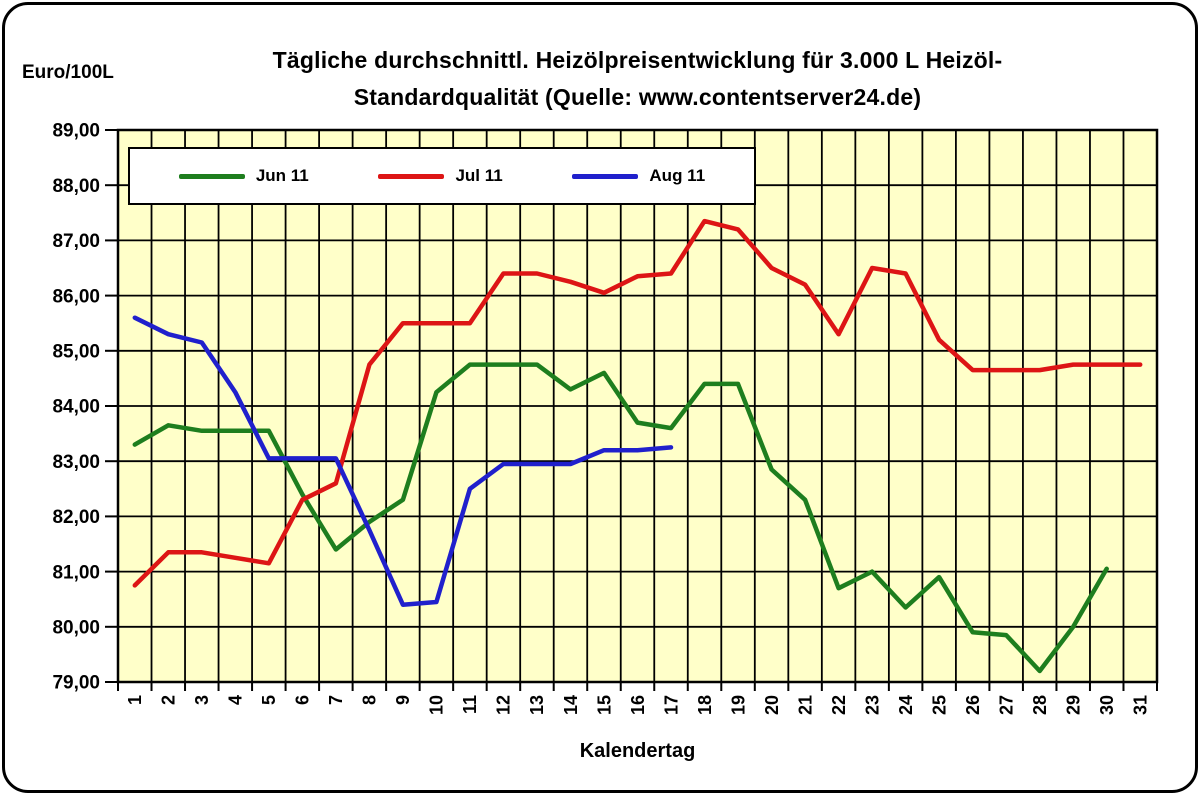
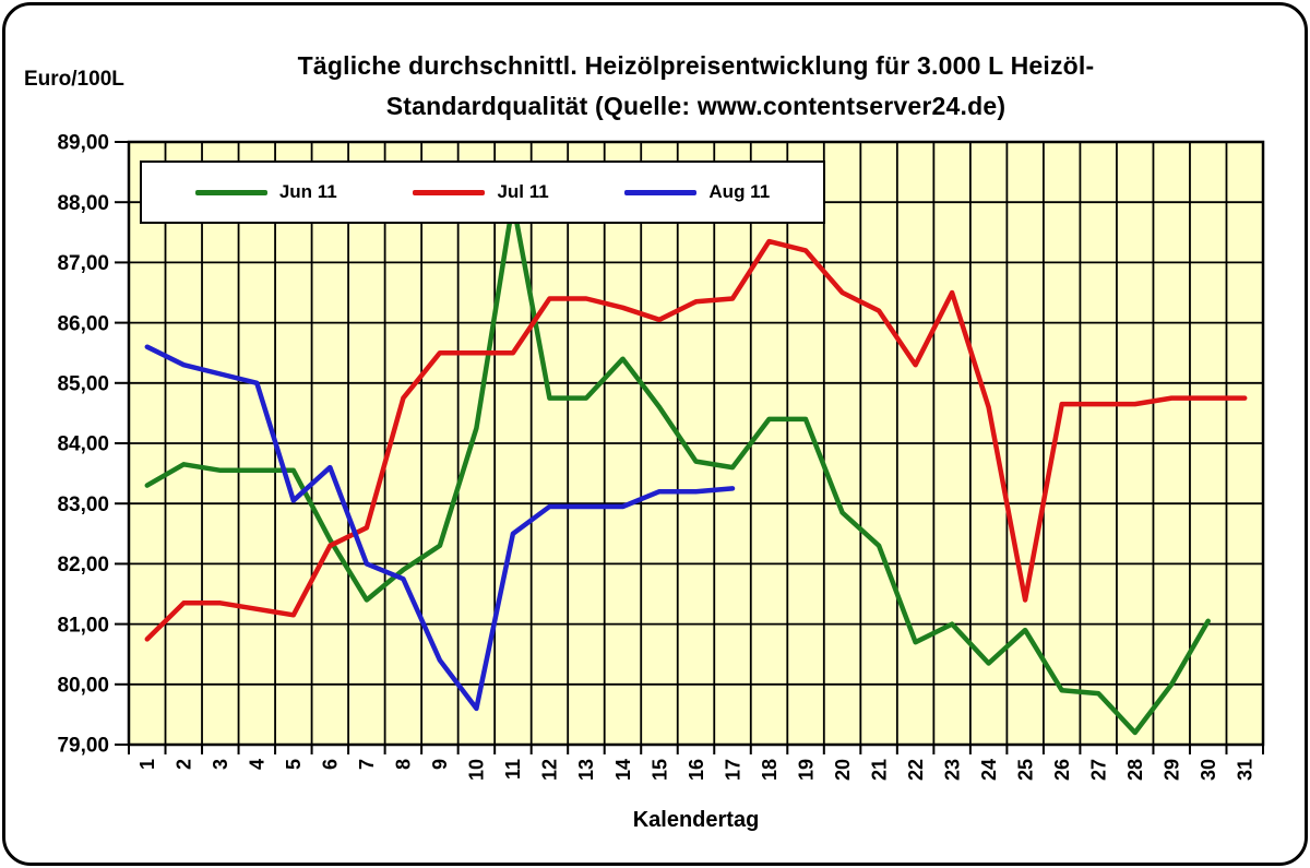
Aug 11/4: 84,2 -> 85,0
Aug 11/6: 83,0 -> 83,6
Aug 11/7: 83,0 -> 82,0
Aug 11/10: 80,5 -> 79,6
Jun 11/11: 84,8 -> 88,0
Jun 11/14: 84,3 -> 85,4
Jul 11/24: 86,4 -> 84,6
Jul 11/25: 85,2 -> 81,4
